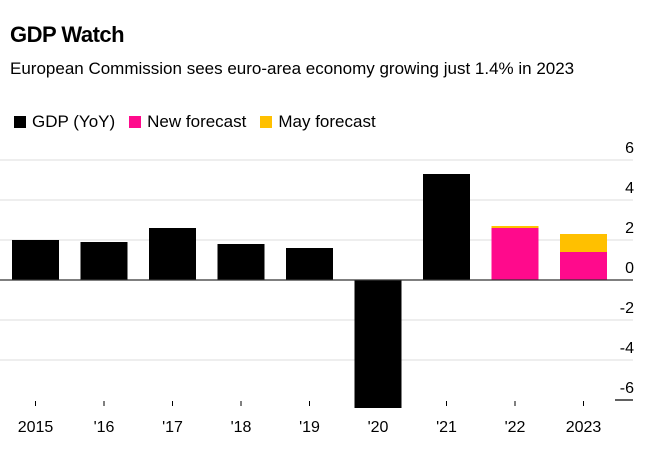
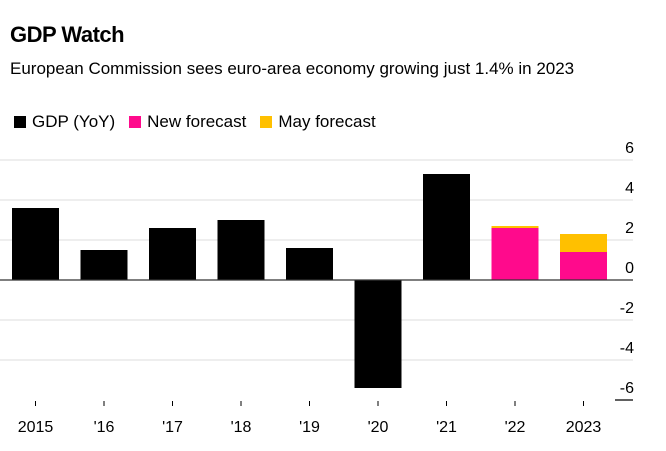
GDP (YoY)/2015: 2.0 -> 3.6
GDP (YoY)/'16: 1.9 -> 1.5
GDP (YoY)/'18: 1.8 -> 3.0
GDP (YoY)/'20: -6.4 -> -5.4
